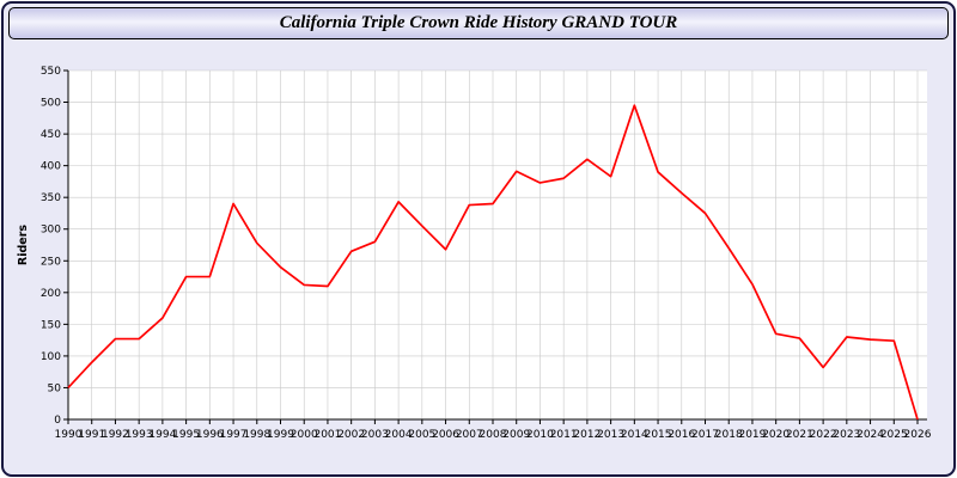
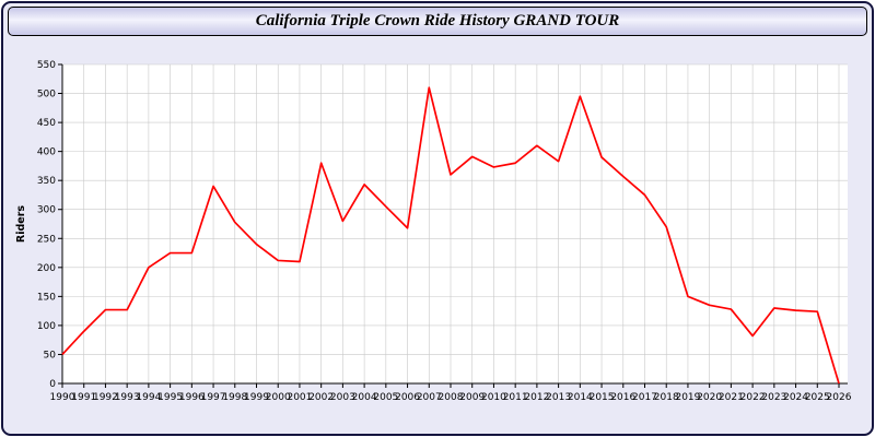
1994: 160 -> 200
2002: 260 -> 380
2007: 340 -> 510
2008: 340 -> 360
2019: 210 -> 150
